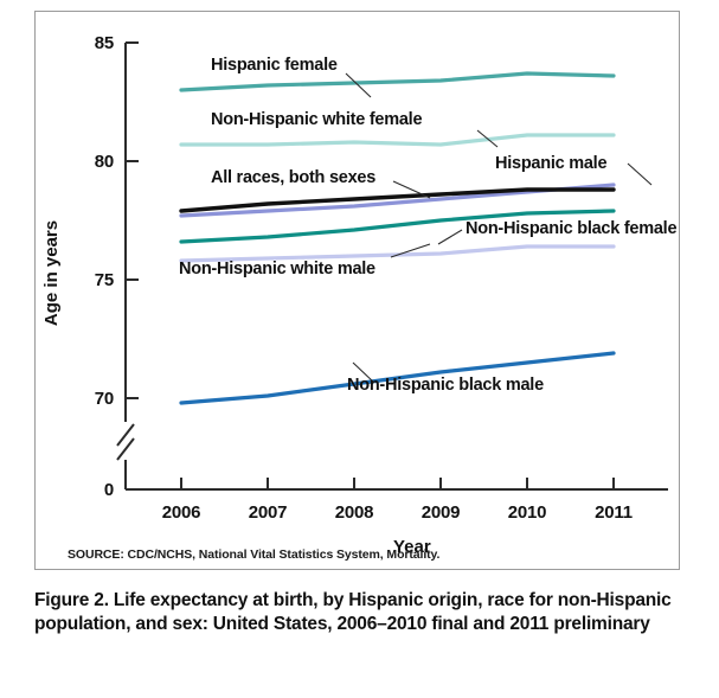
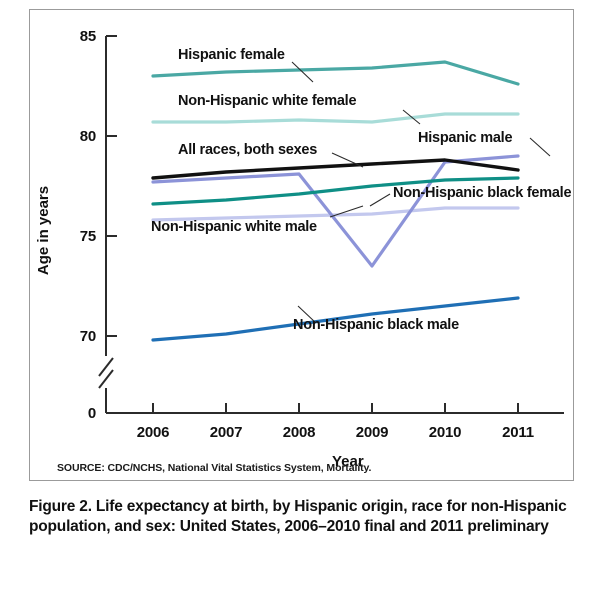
Hispanic male/2009: 78.4 -> 73.5
Hispanic female/2011: 83.6 -> 82.6
All races, both sexes/2011: 78.8 -> 78.3
